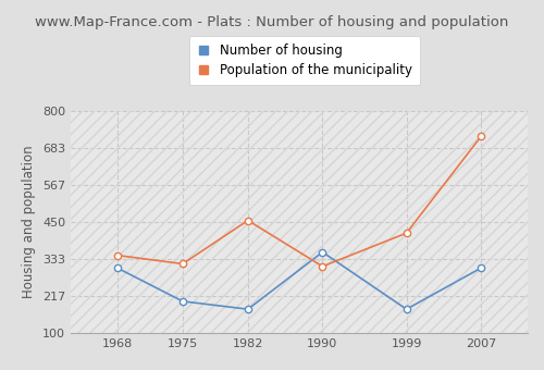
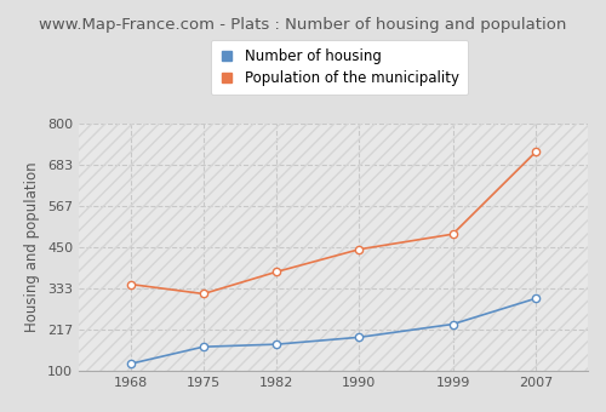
Number of housing/1968: 305 -> 120
Number of housing/1975: 200 -> 168
Population of the municipality/1982: 455 -> 380
Number of housing/1990: 355 -> 195
Population of the municipality/1990: 310 -> 444
Number of housing/1999: 175 -> 232
Population of the municipality/1999: 415 -> 487
